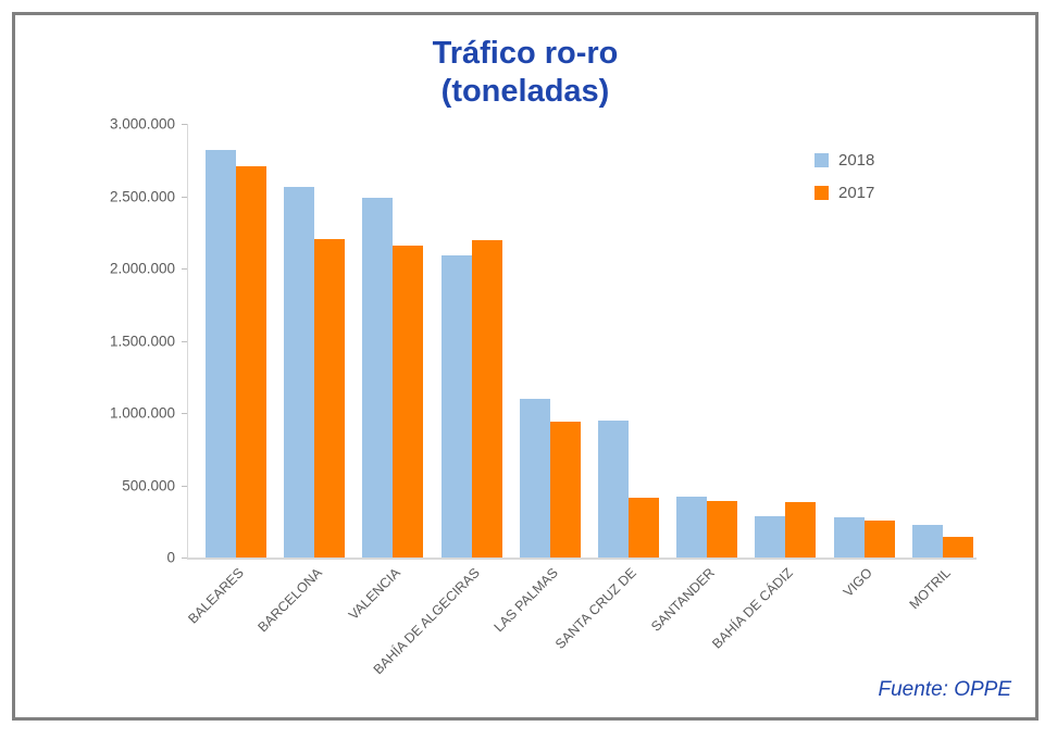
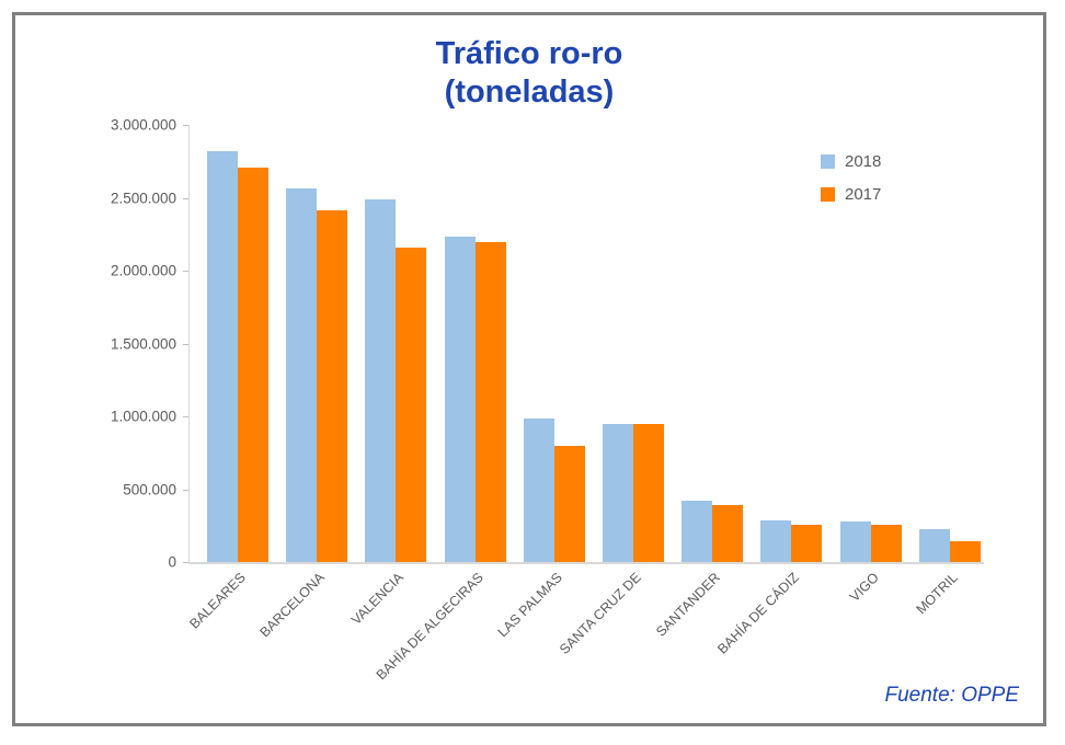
2017/BARCELONA: 2200000 -> 2420000
2018/BAHÍA DE ALGECIRAS: 2090000 -> 2240000
2018/LAS PALMAS: 1100000 -> 980000
2017/LAS PALMAS: 940000 -> 800000
2017/SANTA CRUZ DE: 410000 -> 940000
2017/BAHÍA DE CÁDIZ: 380000 -> 260000
